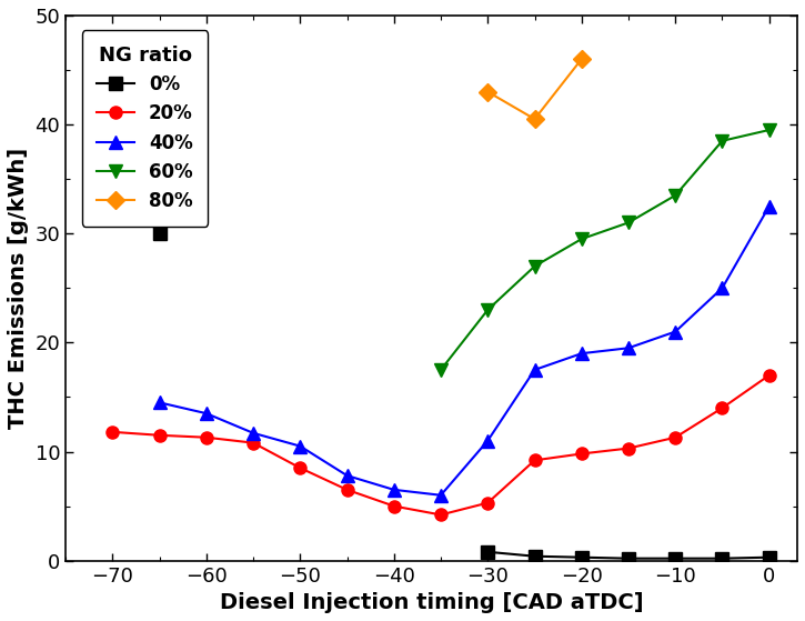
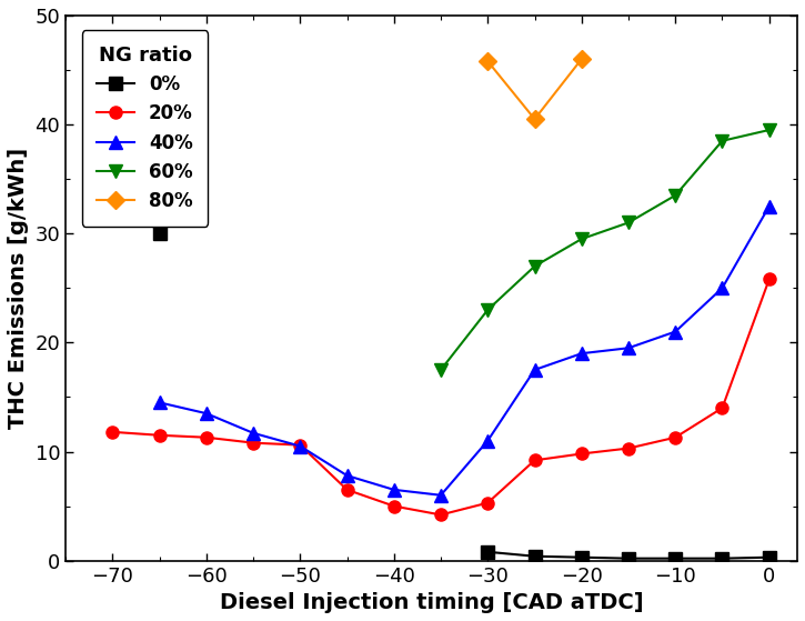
20%/−50: 8.5 -> 10.6
80%/−30: 43.0 -> 45.8
20%/0: 17.0 -> 25.8
